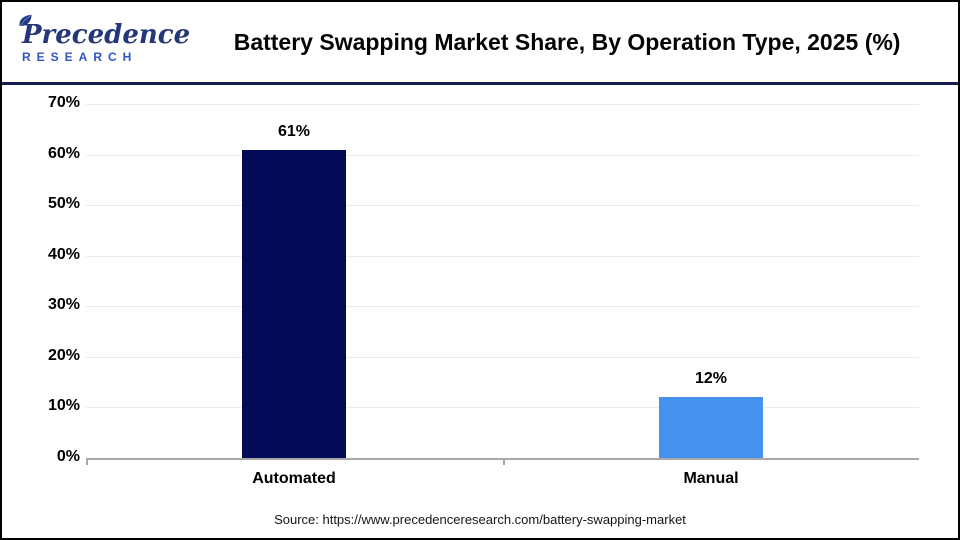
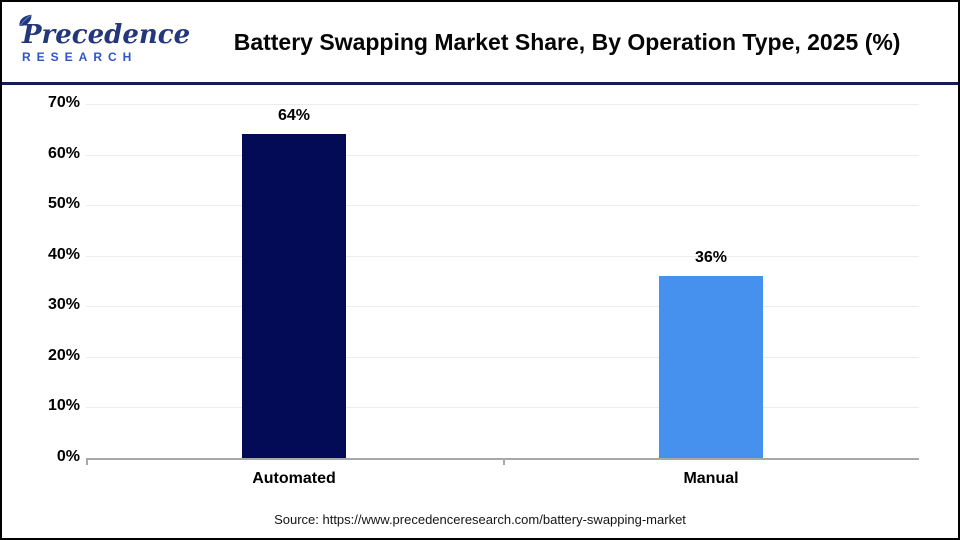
Automated: 61% -> 64%
Manual: 12% -> 36%
